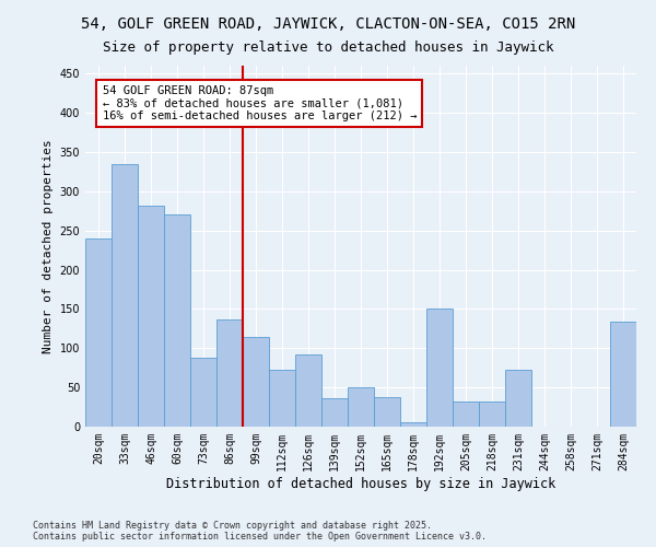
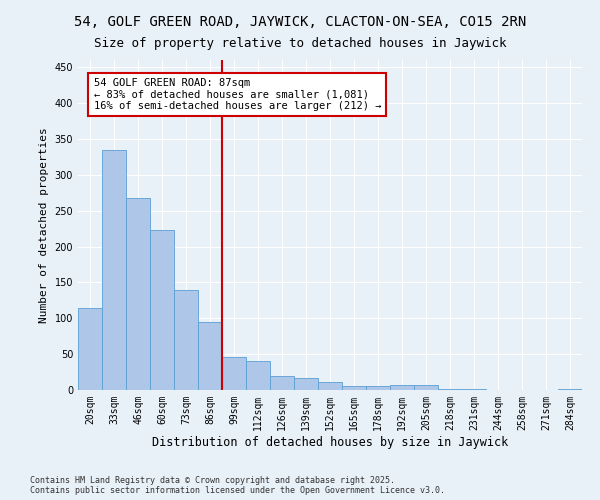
20sqm: 240 -> 115
46sqm: 282 -> 268
60sqm: 270 -> 223
73sqm: 88 -> 140
86sqm: 136 -> 95
99sqm: 114 -> 46
112sqm: 72 -> 40
126sqm: 92 -> 20
139sqm: 36 -> 17
152sqm: 50 -> 11
165sqm: 38 -> 6
192sqm: 150 -> 7
205sqm: 32 -> 7
218sqm: 32 -> 2
231sqm: 72 -> 1
284sqm: 134 -> 2
